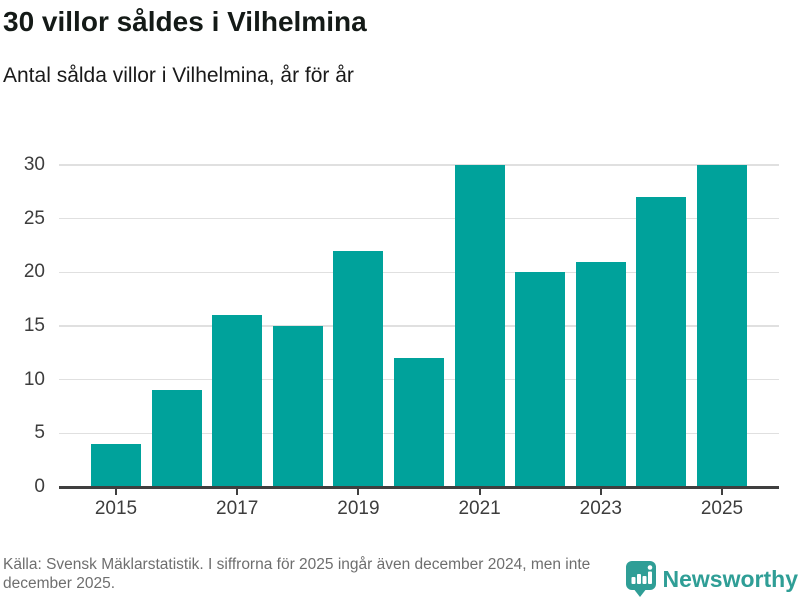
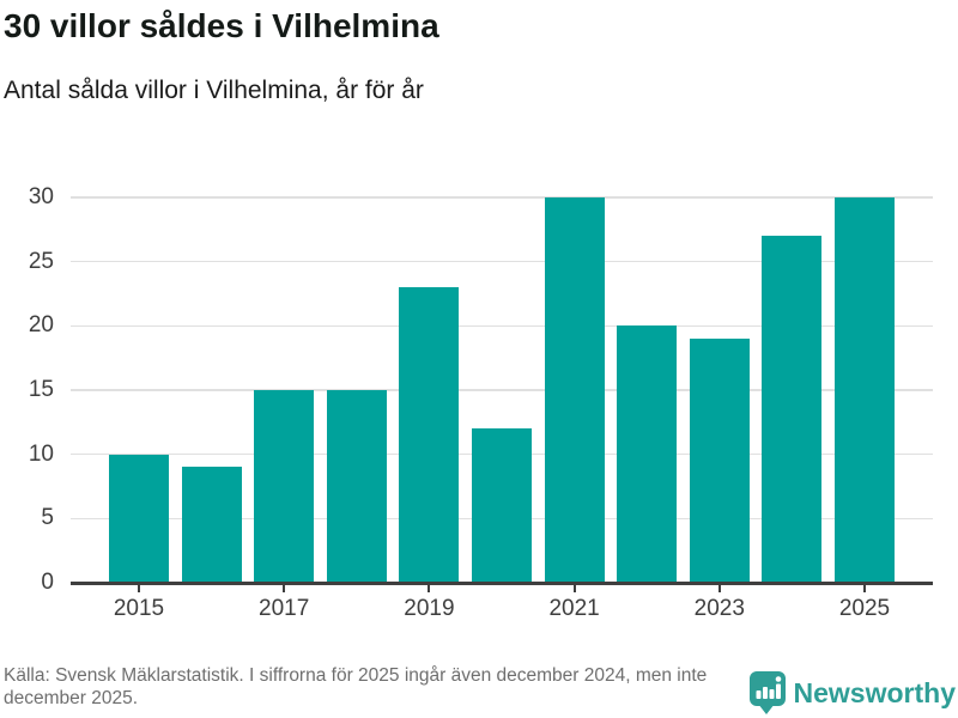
2015: 4 -> 10
2017: 16 -> 15
2019: 22 -> 23
2023: 21 -> 19
